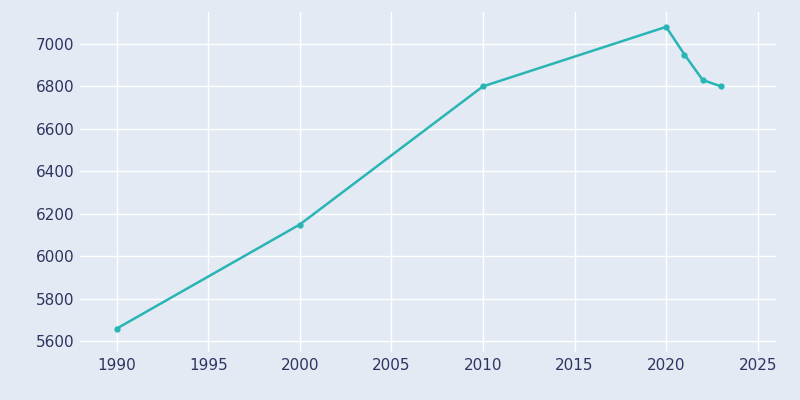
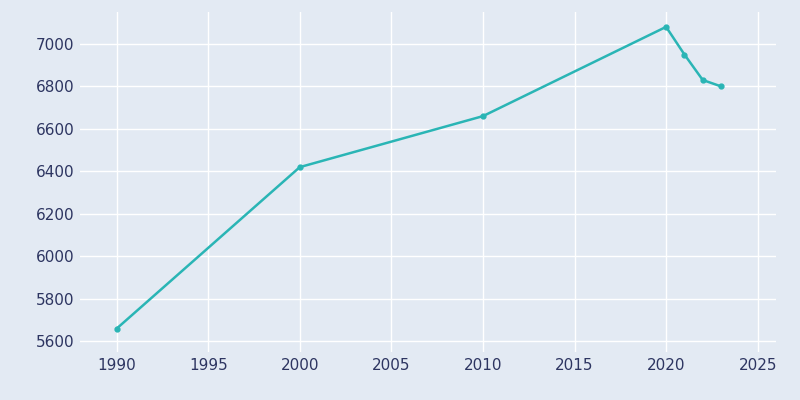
2000: 6150 -> 6420
2010: 6800 -> 6660
